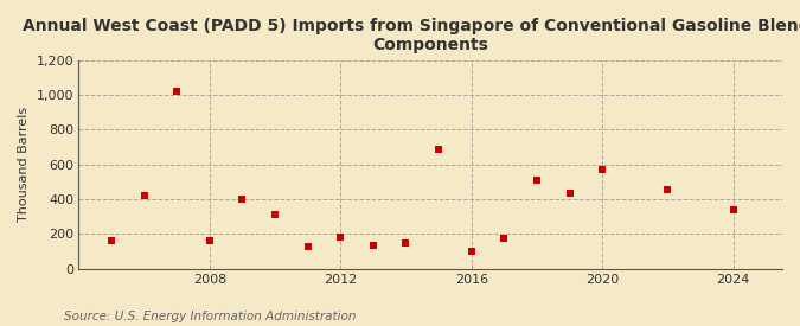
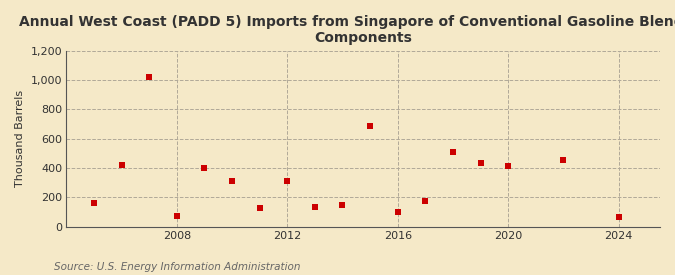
2008: 160 -> 70
2012: 180 -> 310
2020: 570 -> 420
2024: 340 -> 60
